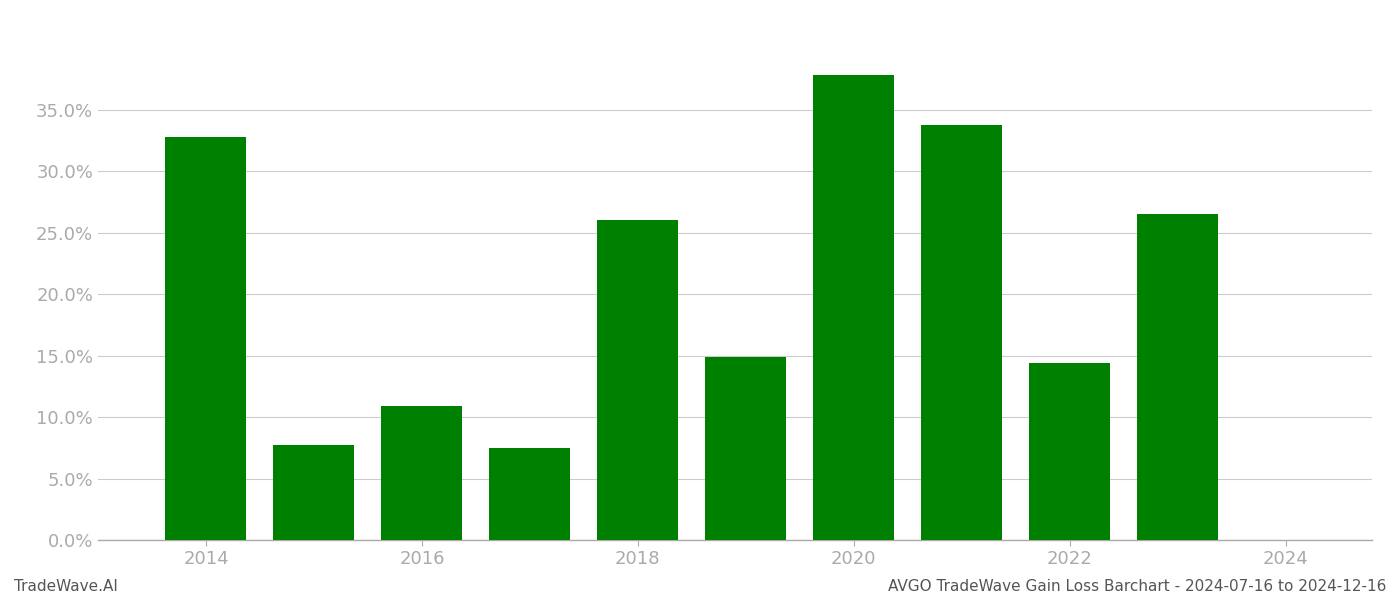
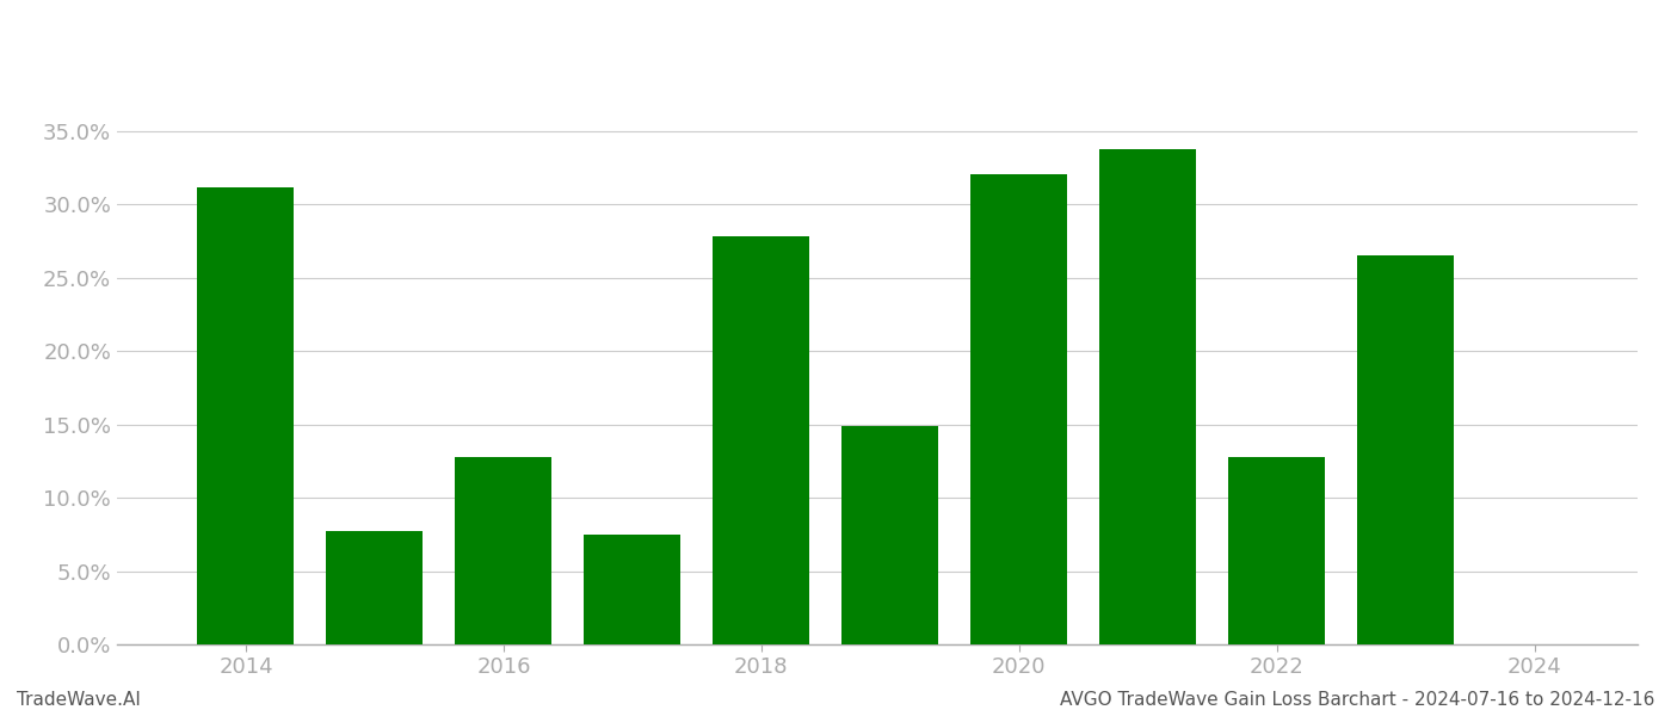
2014: 32.8% -> 31.2%
2016: 10.9% -> 12.8%
2018: 26.0% -> 27.8%
2020: 37.8% -> 32.1%
2022: 14.4% -> 12.8%
